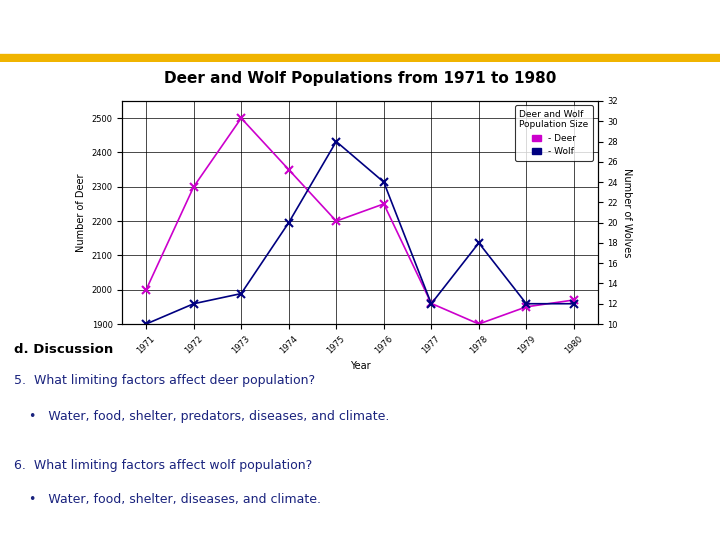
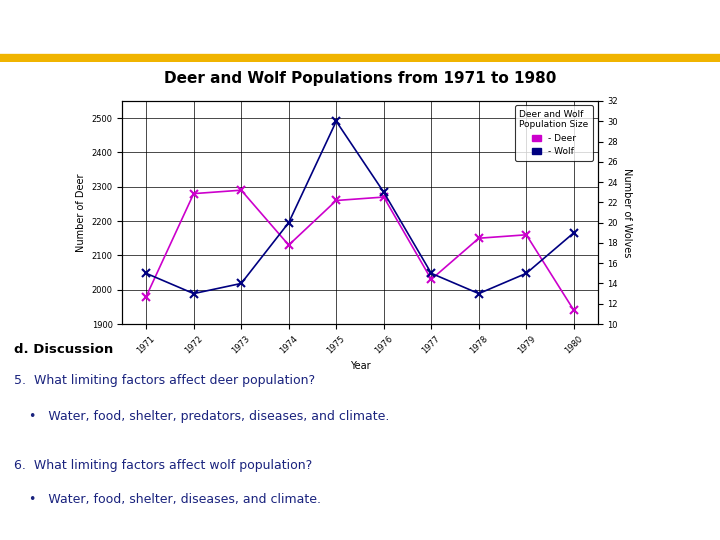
- Deer/1971: 2000 -> 1980
- Wolf/1971: 10 -> 15
- Deer/1972: 2300 -> 2280
- Wolf/1972: 12 -> 13
- Deer/1973: 2500 -> 2290
- Wolf/1973: 13 -> 14
- Deer/1974: 2350 -> 2130
- Deer/1975: 2200 -> 2260
- Wolf/1975: 28 -> 30
- Deer/1976: 2250 -> 2270
- Wolf/1976: 24 -> 23
- Deer/1977: 1960 -> 2030
- Wolf/1977: 12 -> 15
- Deer/1978: 1900 -> 2150
- Wolf/1978: 18 -> 13
- Deer/1979: 1950 -> 2160
- Wolf/1979: 12 -> 15
- Deer/1980: 1970 -> 1940
- Wolf/1980: 12 -> 19
